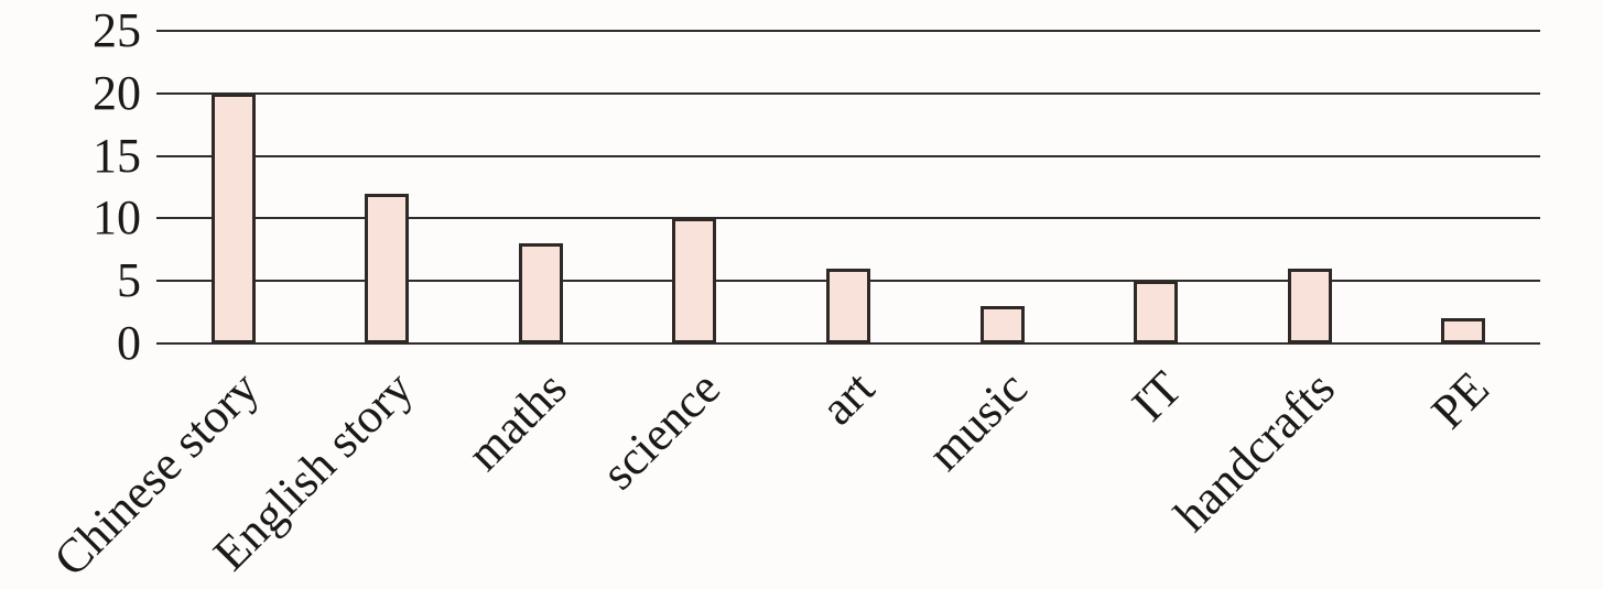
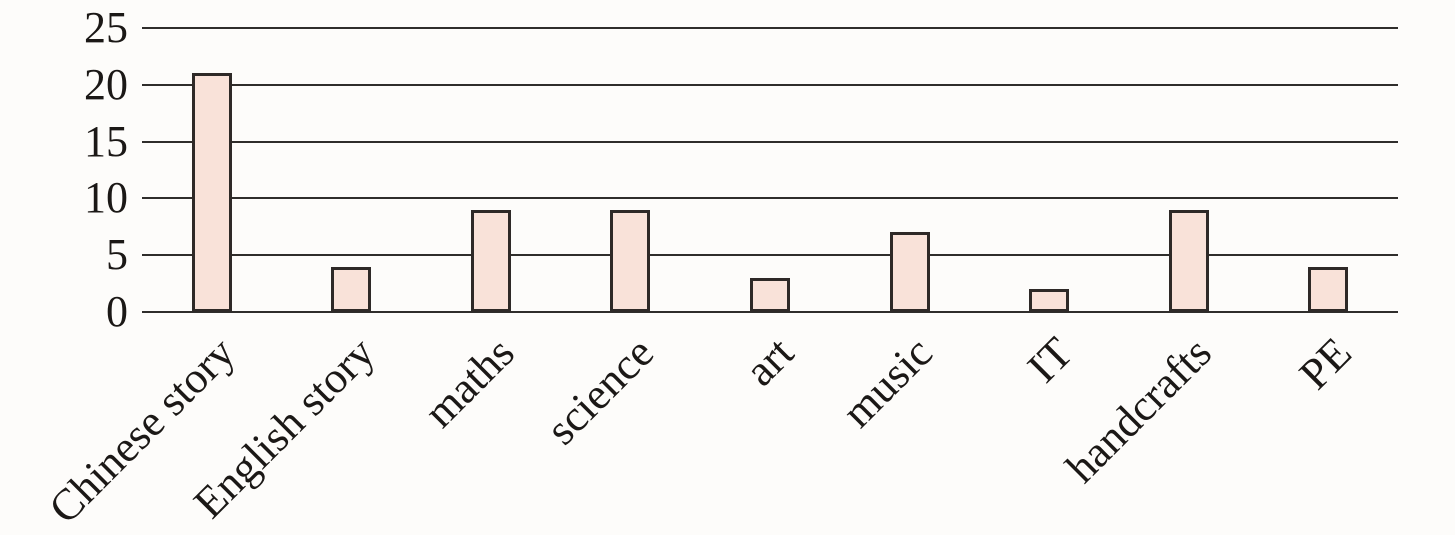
Chinese story: 20 -> 21
English story: 12 -> 4
maths: 8 -> 9
science: 10 -> 9
art: 6 -> 3
music: 3 -> 7
IT: 5 -> 2
handcrafts: 6 -> 9
PE: 2 -> 4
